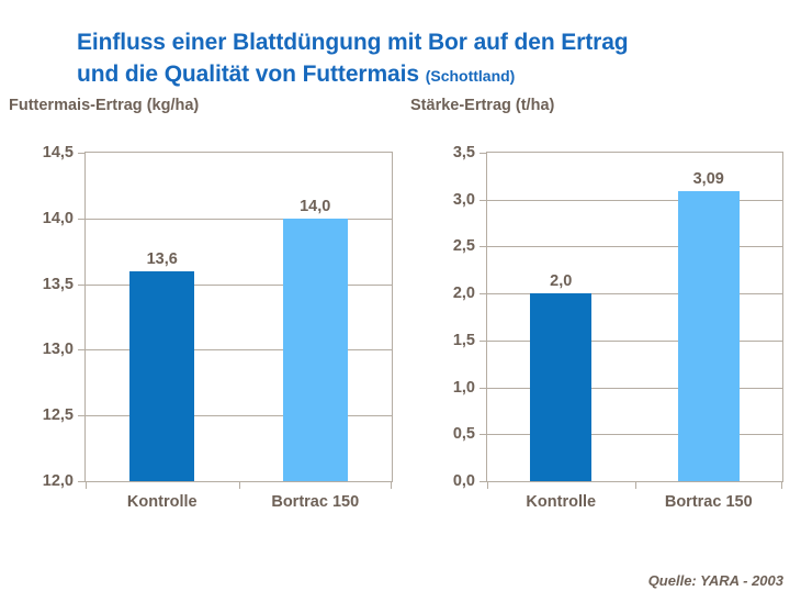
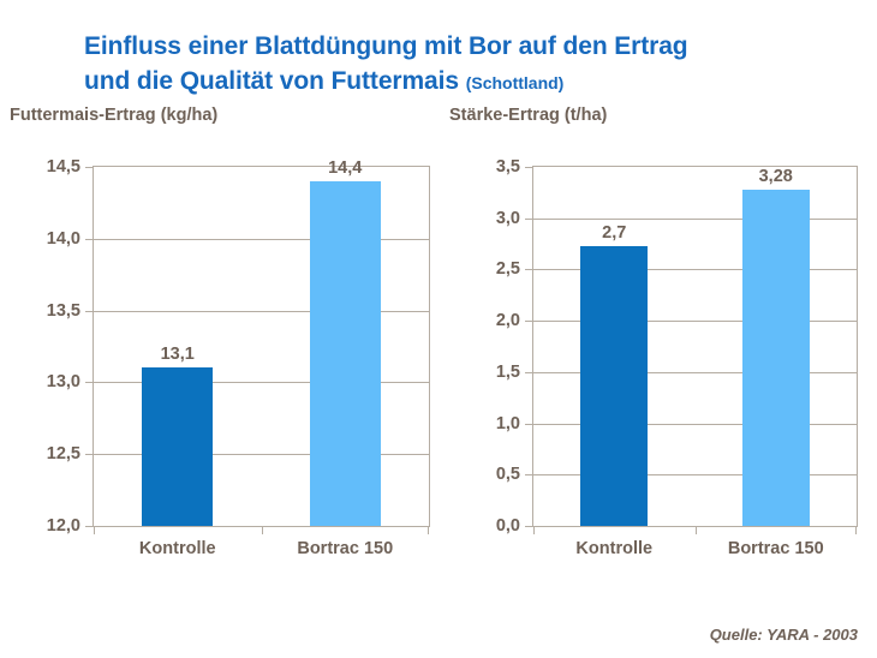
Futtermais-Ertrag (kg/ha)/Kontrolle: 13,6 -> 13,1
Futtermais-Ertrag (kg/ha)/Bortrac 150: 14,0 -> 14,4
Stärke-Ertrag (t/ha)/Kontrolle: 2,0 -> 2,7
Stärke-Ertrag (t/ha)/Bortrac 150: 3,09 -> 3,28
